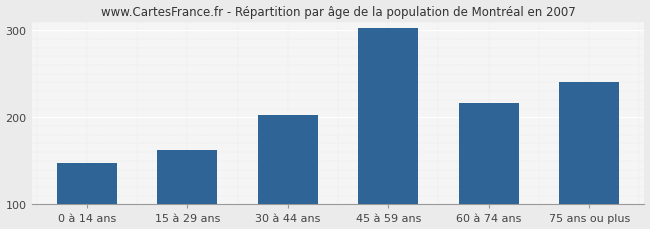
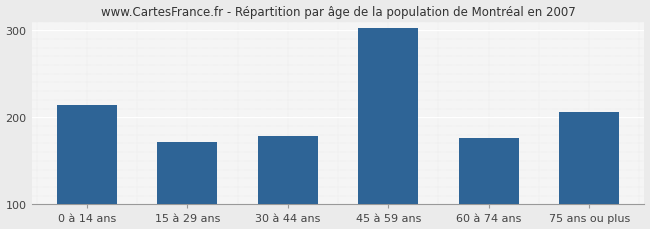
0 à 14 ans: 148 -> 214
15 à 29 ans: 162 -> 172
30 à 44 ans: 203 -> 178
60 à 74 ans: 216 -> 176
75 ans ou plus: 240 -> 206
